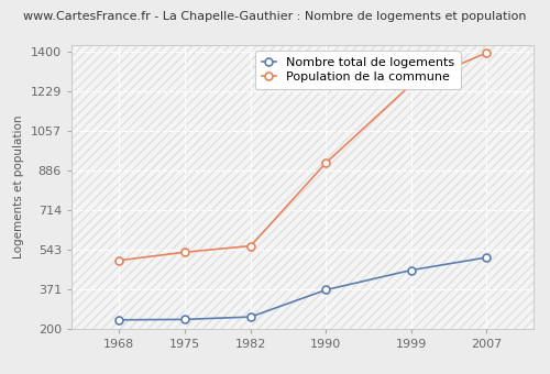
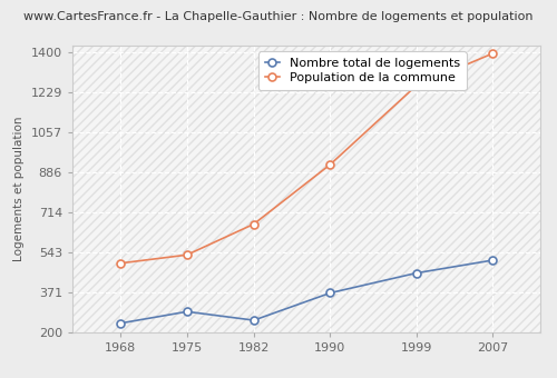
Nombre total de logements/1975: 242 -> 290
Population de la commune/1982: 560 -> 665
